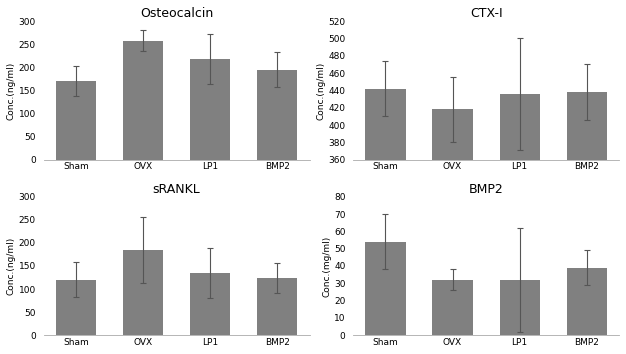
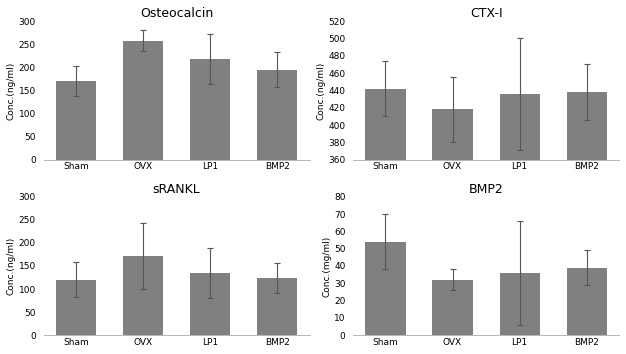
sRANKL/OVX: 185 -> 172
BMP2/LP1: 32 -> 36
